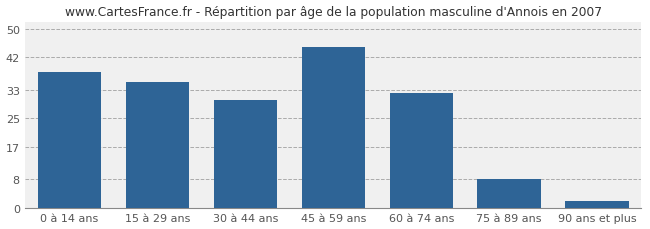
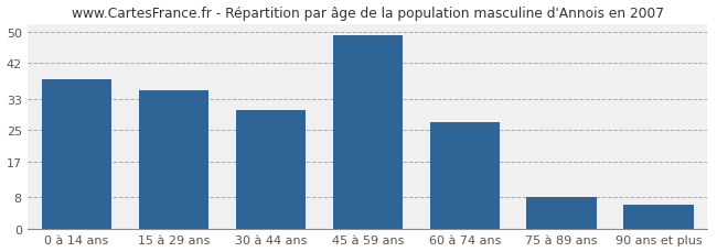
45 à 59 ans: 45 -> 49
60 à 74 ans: 32 -> 27
90 ans et plus: 2 -> 6
